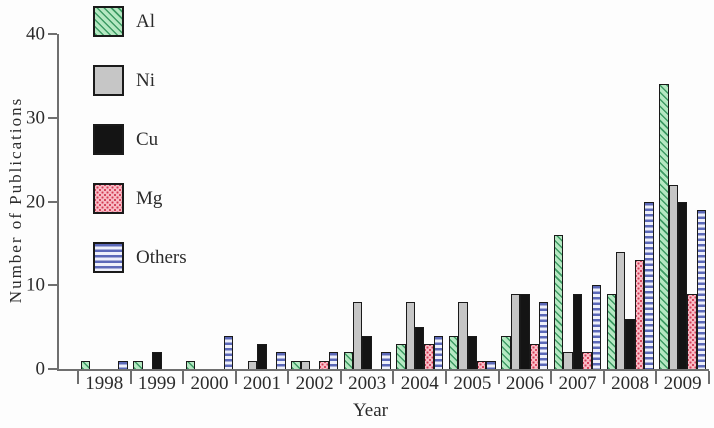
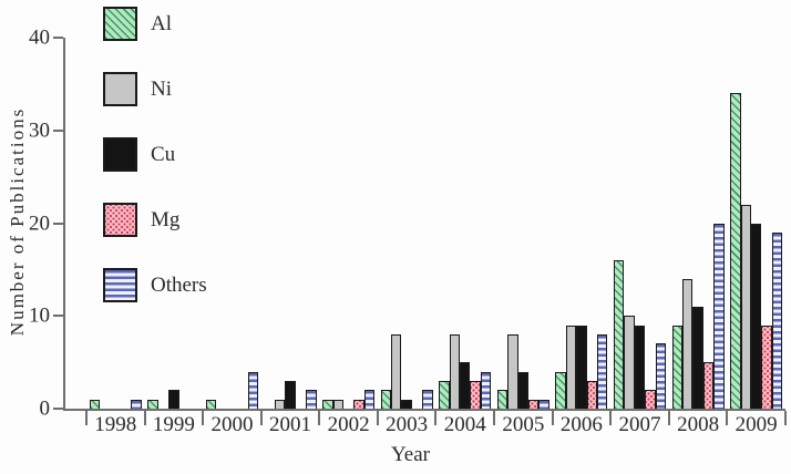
Cu/2003: 4 -> 1
Al/2005: 4 -> 2
Ni/2007: 2 -> 10
Others/2007: 10 -> 7
Cu/2008: 6 -> 11
Mg/2008: 13 -> 5
